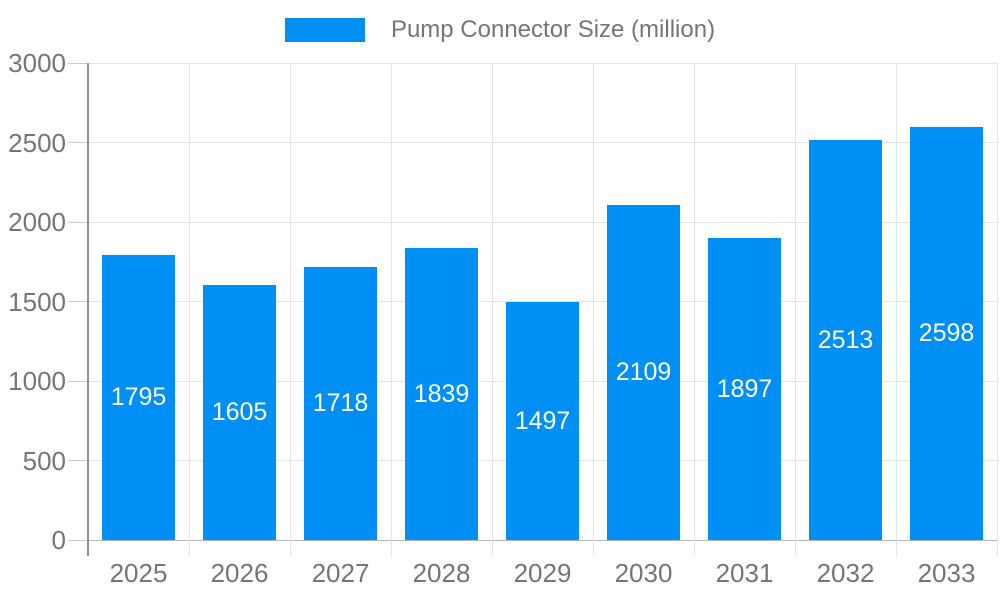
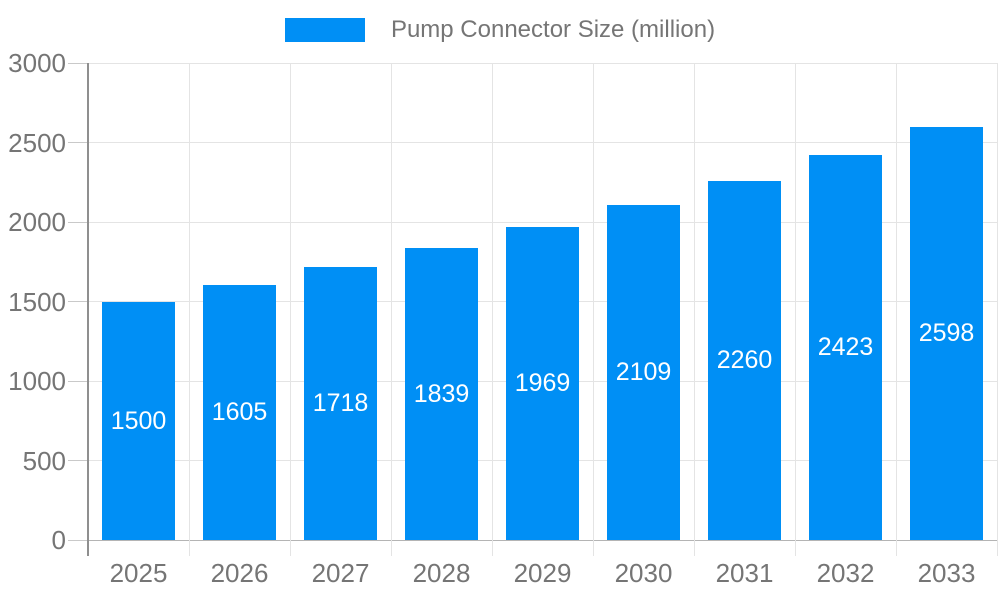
2025: 1795 -> 1500
2029: 1497 -> 1969
2031: 1897 -> 2260
2032: 2513 -> 2423
